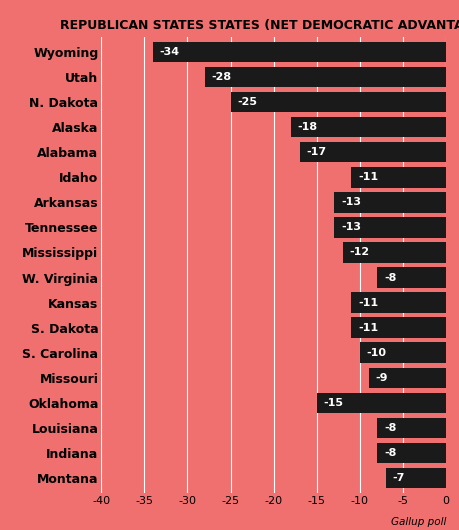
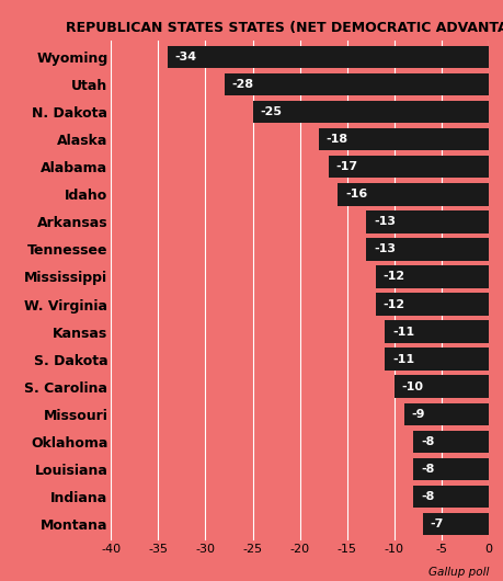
Idaho: -11 -> -16
W. Virginia: -8 -> -12
Oklahoma: -15 -> -8
